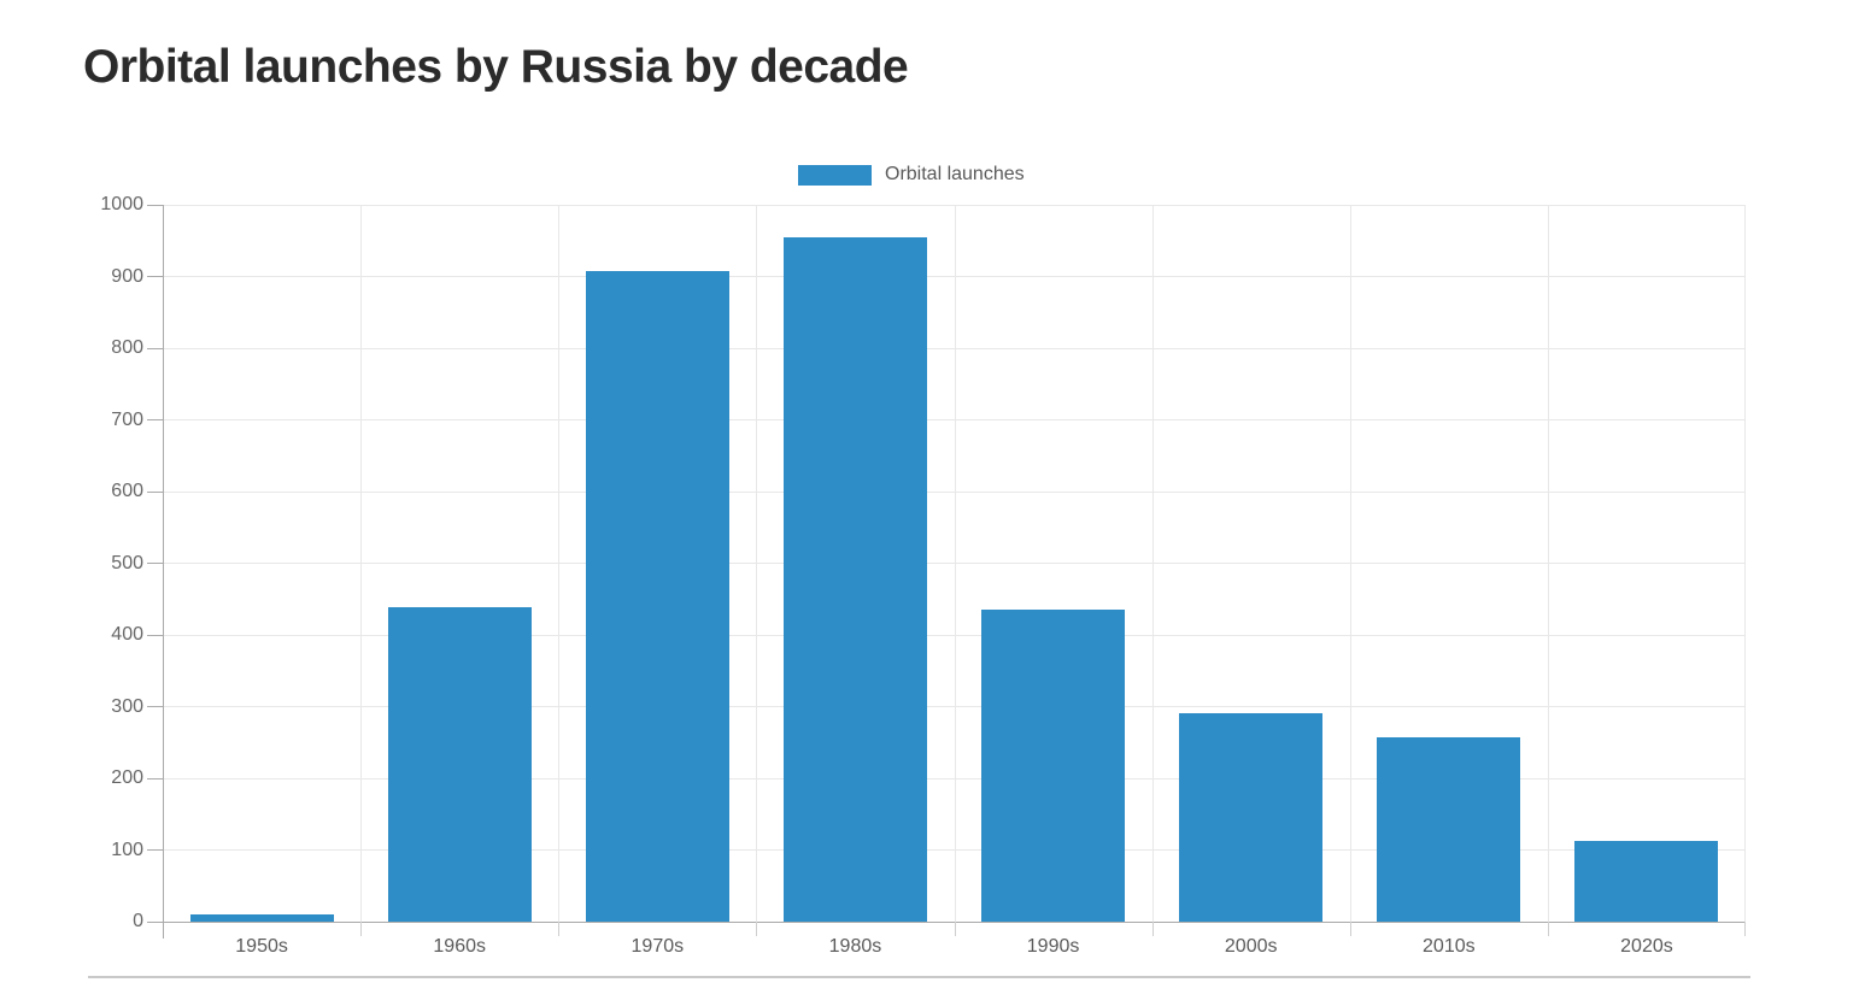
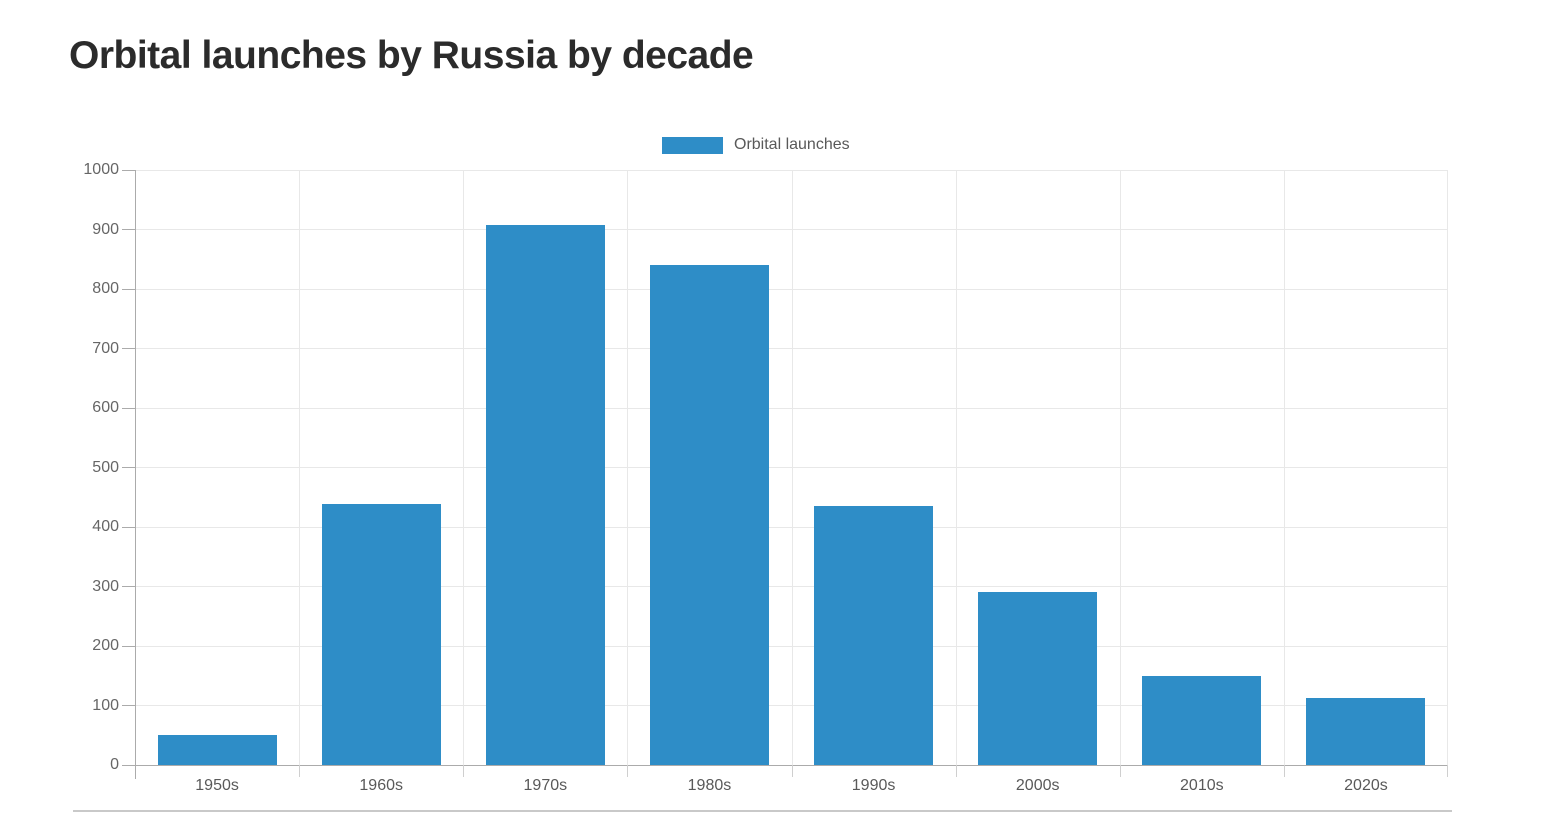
1950s: 10 -> 50
1980s: 960 -> 840
2010s: 260 -> 150
